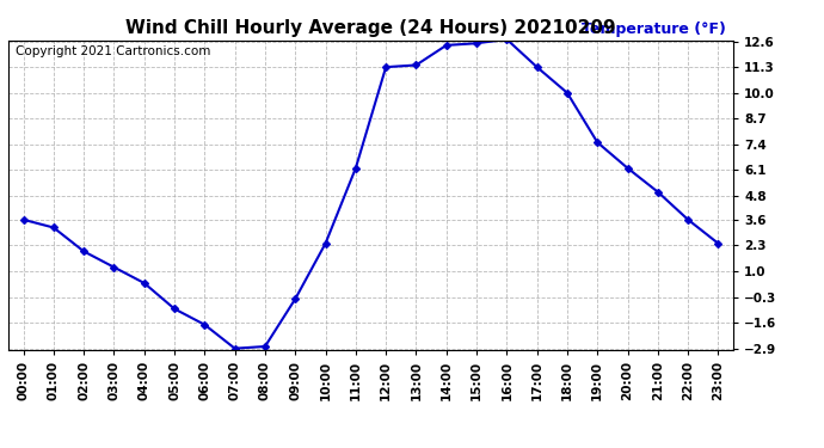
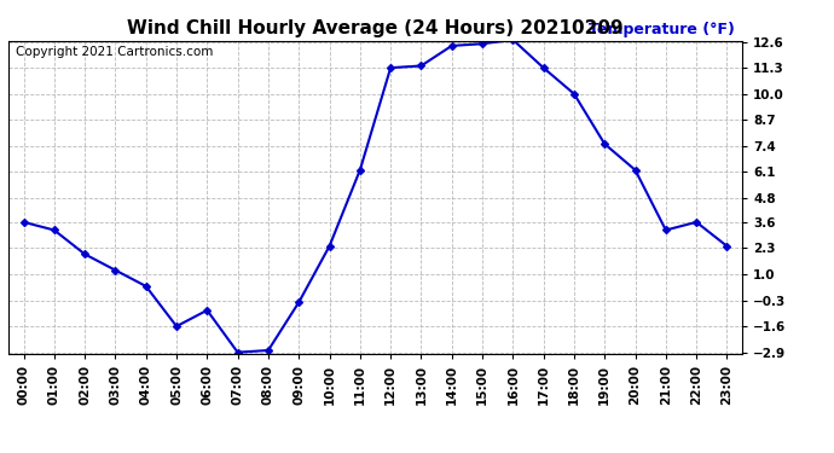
05:00: -0.9 -> -1.6
06:00: -1.7 -> -0.8
21:00: 5.0 -> 3.2
